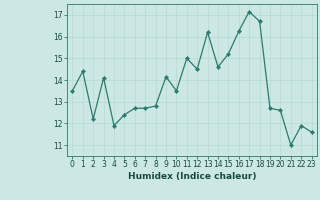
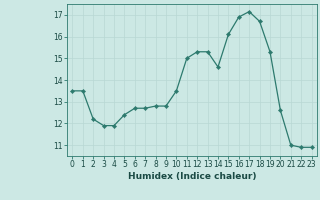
1: 14.40 -> 13.50
3: 14.10 -> 11.90
9: 14.15 -> 12.80
12: 14.50 -> 15.30
13: 16.20 -> 15.30
15: 15.20 -> 16.10
16: 16.25 -> 16.90
19: 12.70 -> 15.30
22: 11.90 -> 10.90
23: 11.60 -> 10.90
